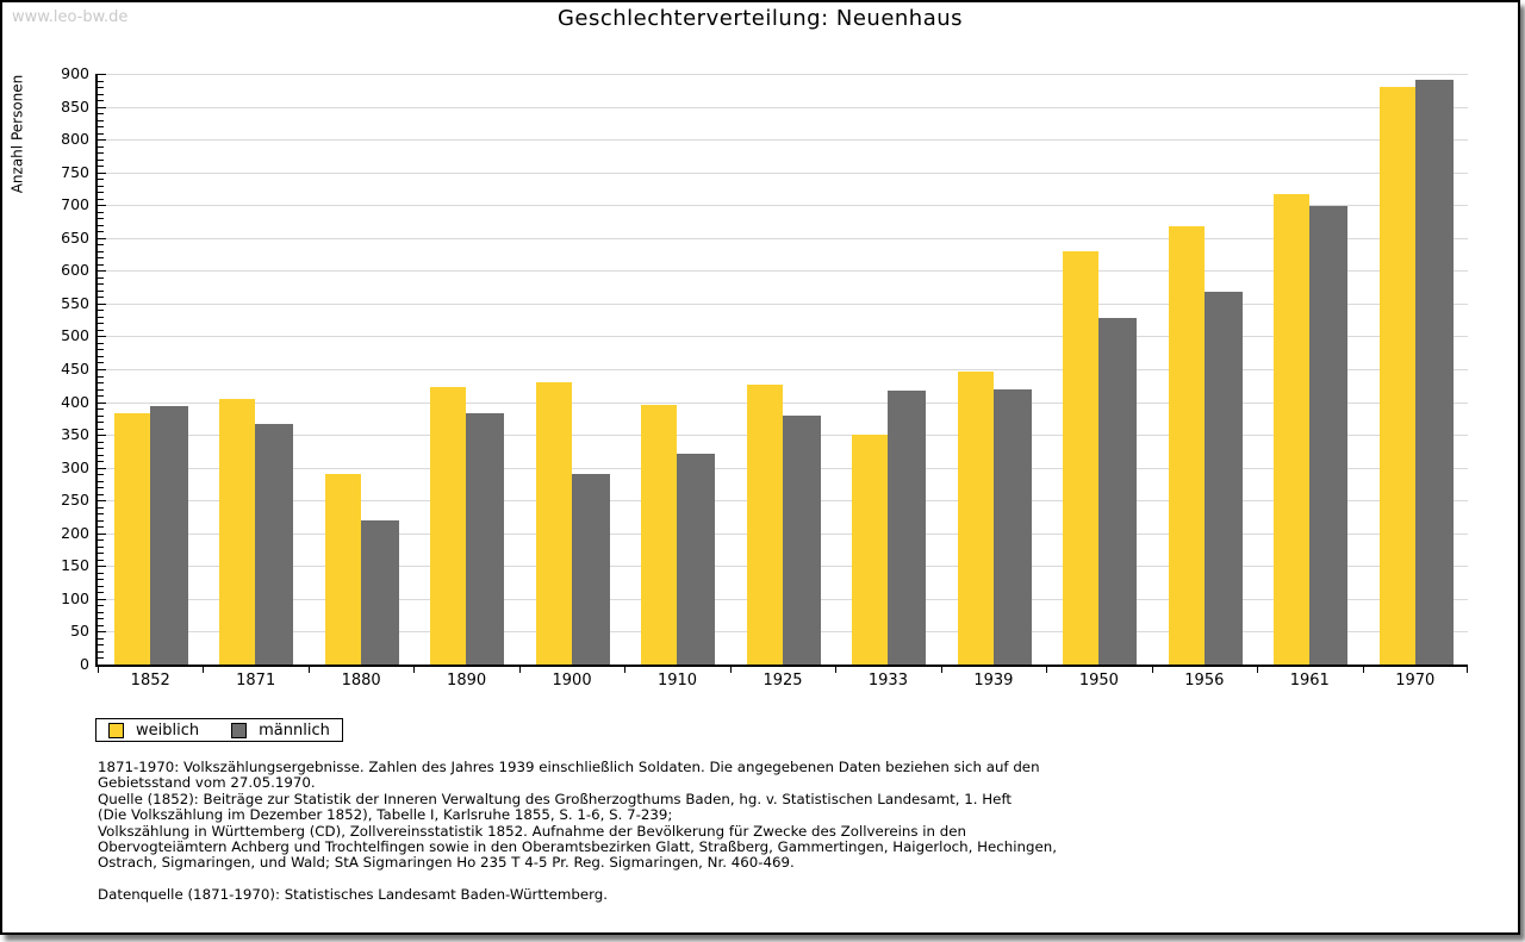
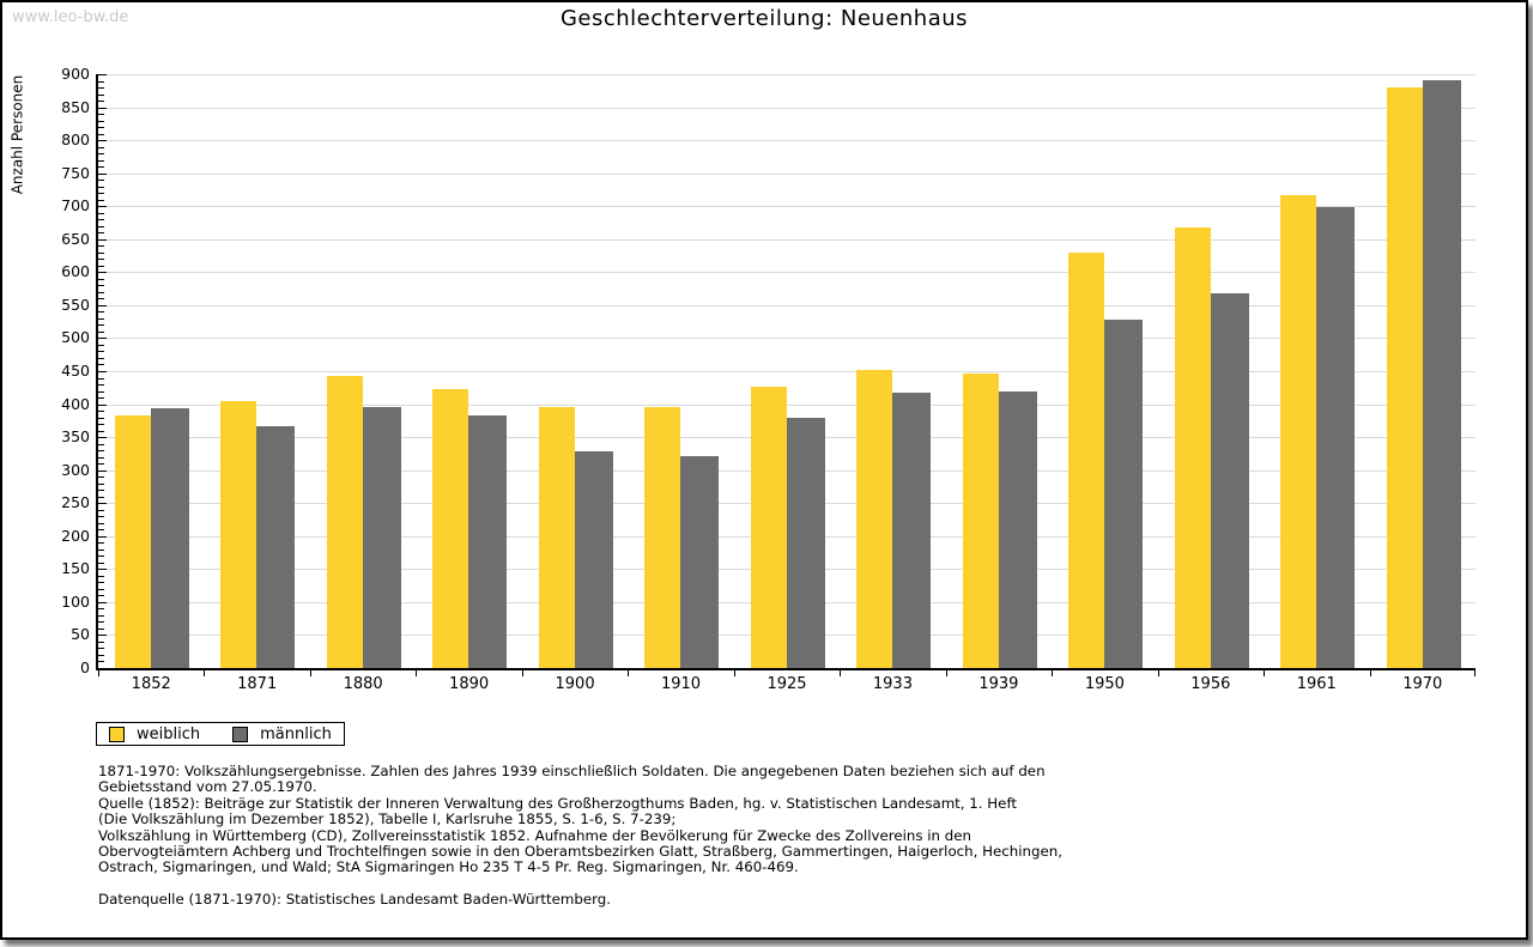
weiblich/1880: 290 -> 440
männlich/1880: 220 -> 400
weiblich/1900: 430 -> 400
männlich/1900: 290 -> 330
weiblich/1933: 350 -> 450
